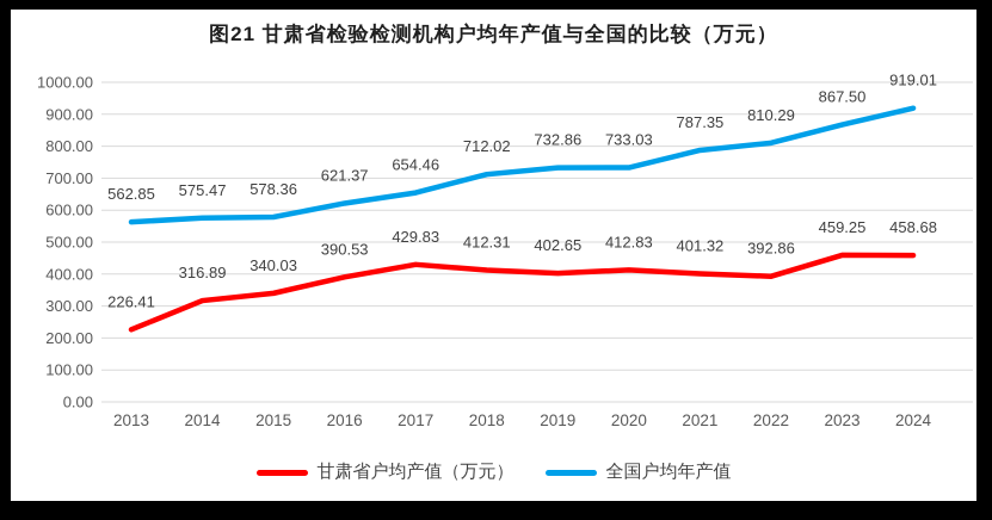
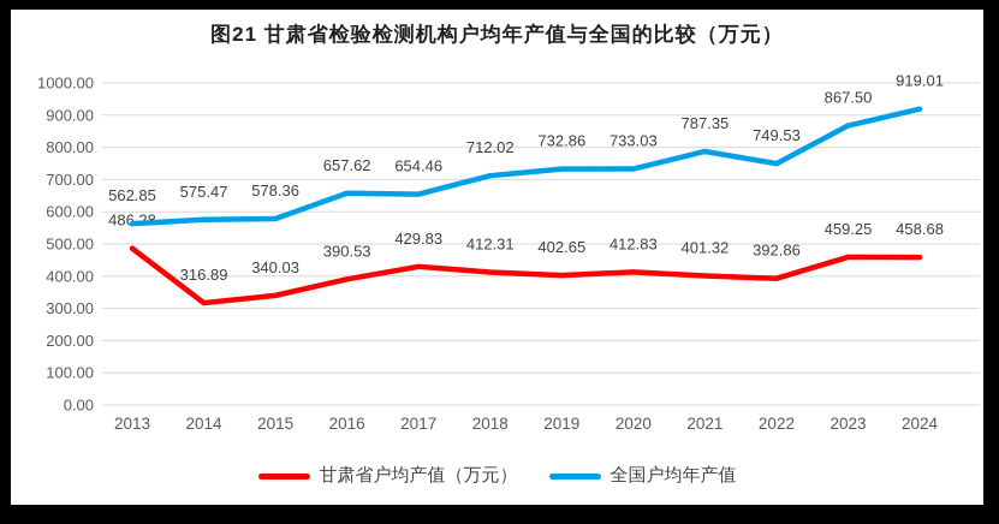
甘肃省户均产值（万元）/2013: 226.41 -> 486.28
全国户均年产值/2016: 621.37 -> 657.62
全国户均年产值/2022: 810.29 -> 749.53
